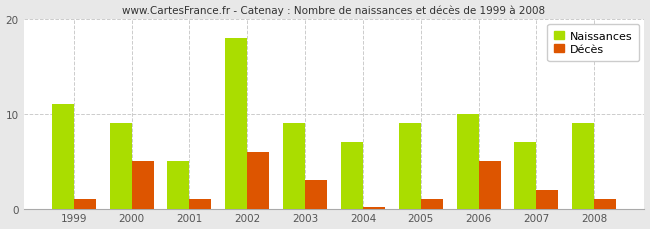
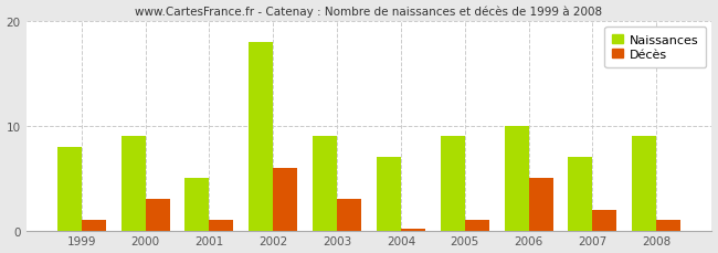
Naissances/1999: 11 -> 8
Décès/2000: 5.0 -> 3.0
